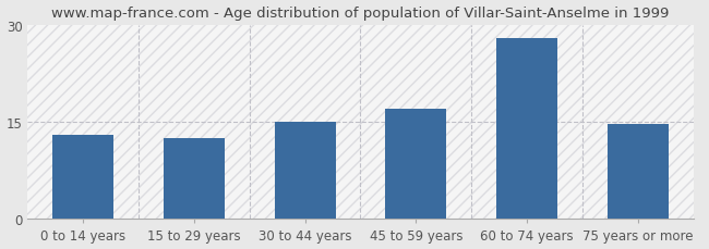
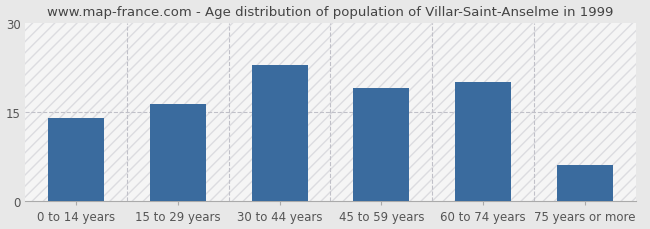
0 to 14 years: 13.0 -> 14.0
15 to 29 years: 12.5 -> 16.4
30 to 44 years: 15.0 -> 23.0
45 to 59 years: 17.0 -> 19.0
60 to 74 years: 28.0 -> 20.0
75 years or more: 14.7 -> 6.2
